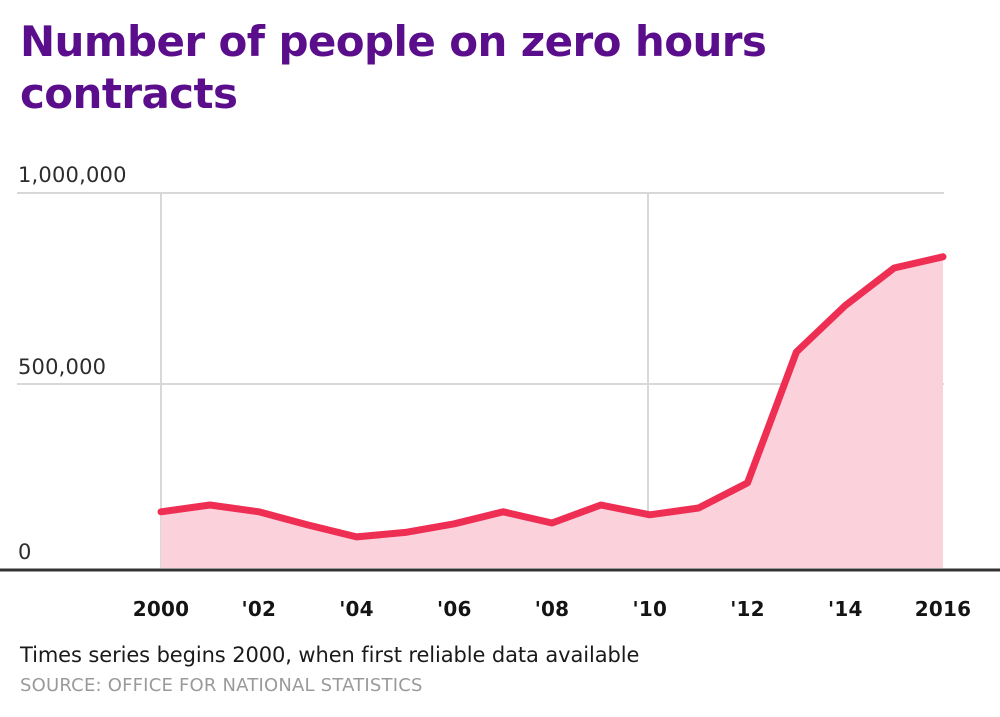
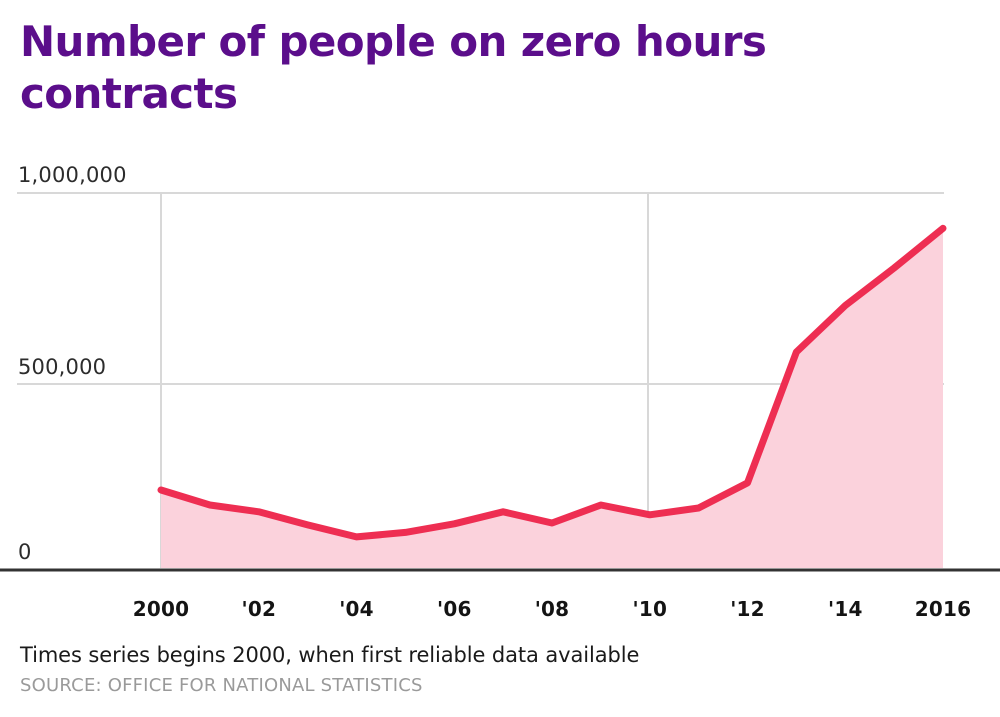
2000: 150000 -> 210000
2016: 830000 -> 910000
